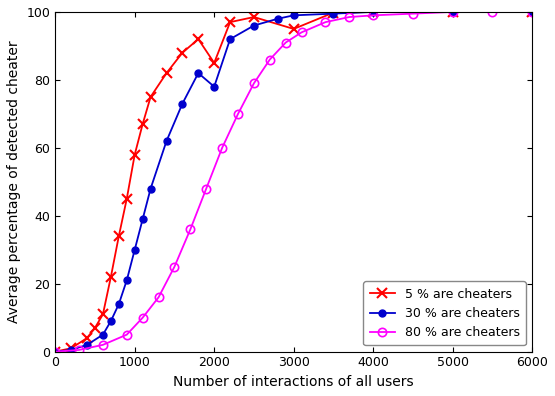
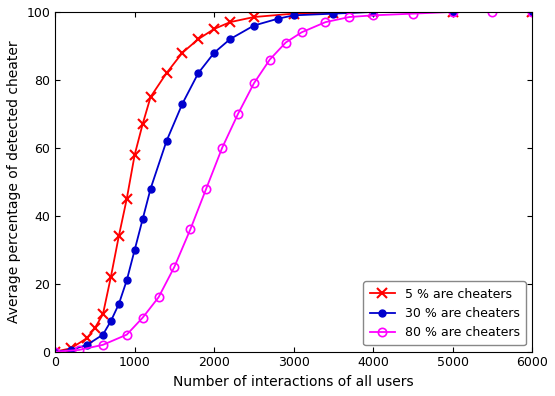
5 % are cheaters/2000: 85.0 -> 95.0
30 % are cheaters/2000: 78.0 -> 88.0
5 % are cheaters/3000: 95.0 -> 99.5
